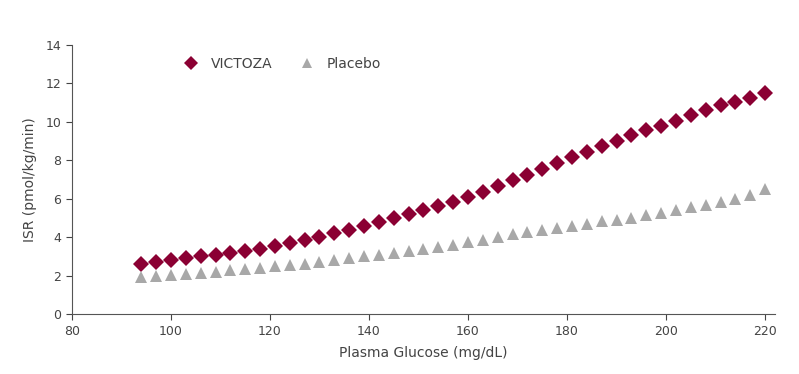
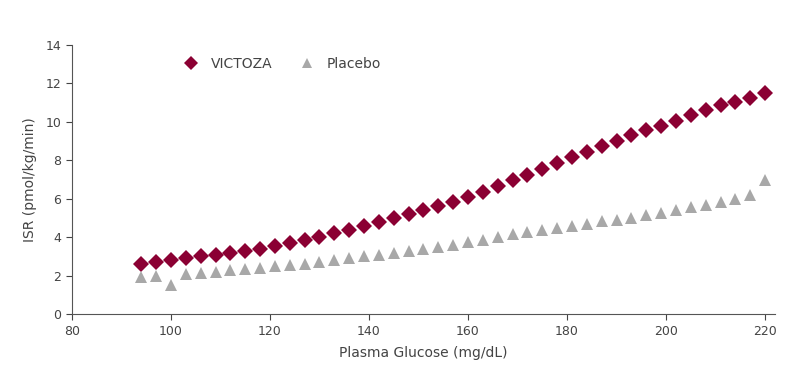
Placebo/100: 2.0 -> 1.5
Placebo/220: 6.5 -> 7.0
